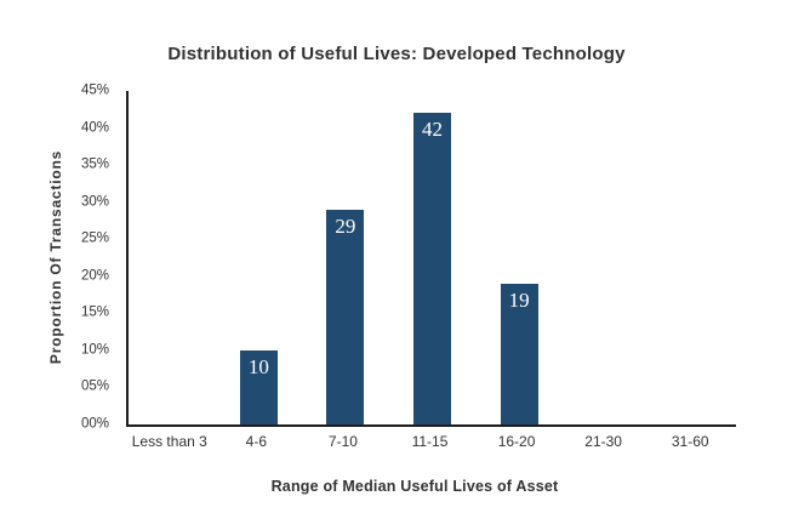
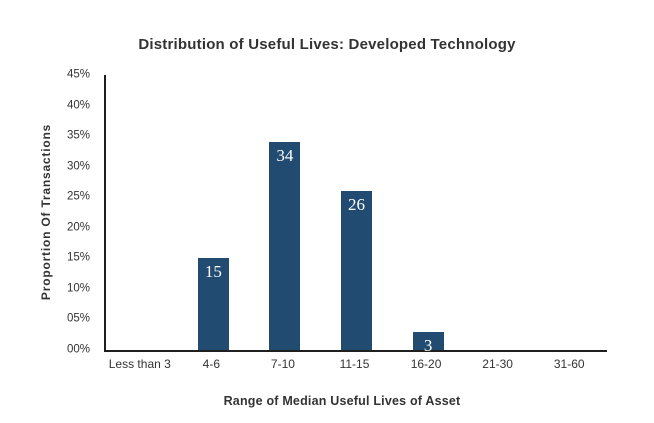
4-6: 10 -> 15
7-10: 29 -> 34
11-15: 42 -> 26
16-20: 19 -> 3
